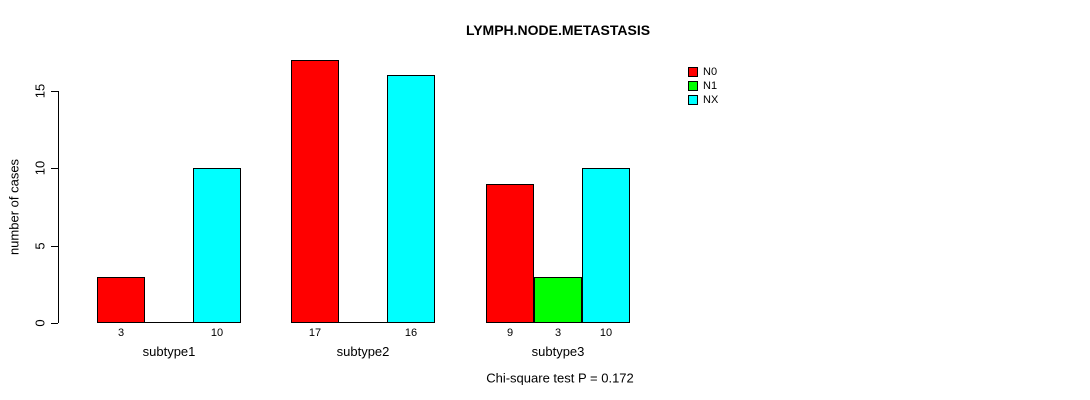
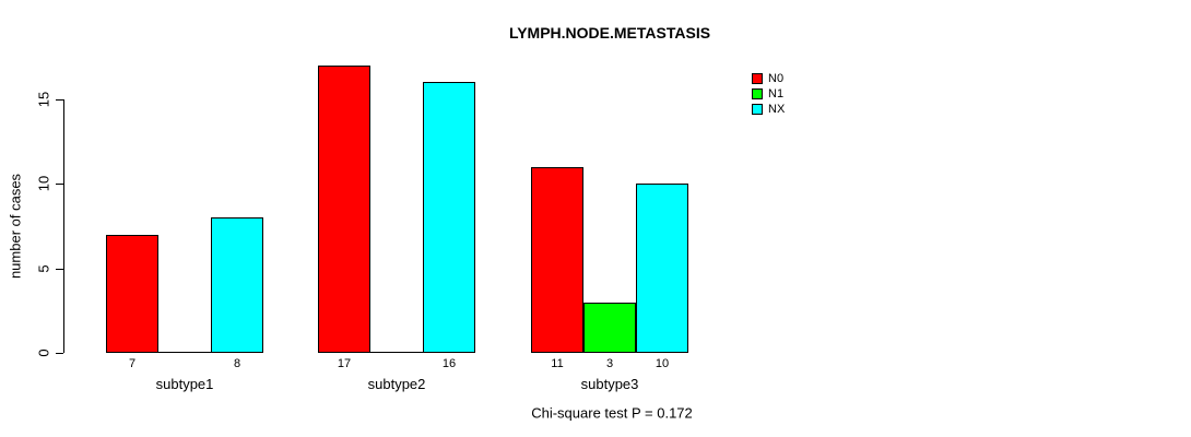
N0/subtype1: 3 -> 7
NX/subtype1: 10 -> 8
N0/subtype3: 9 -> 11
